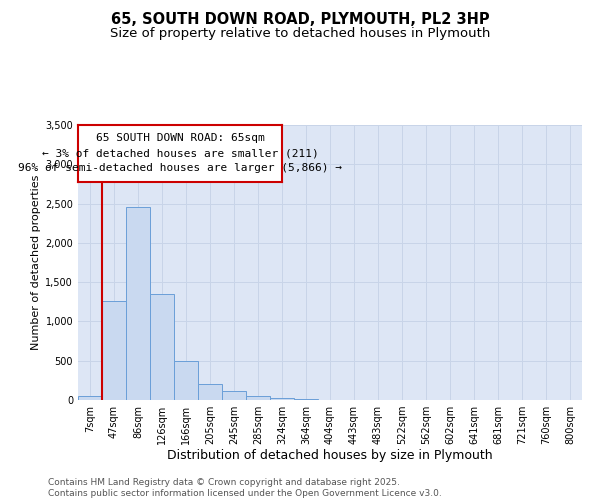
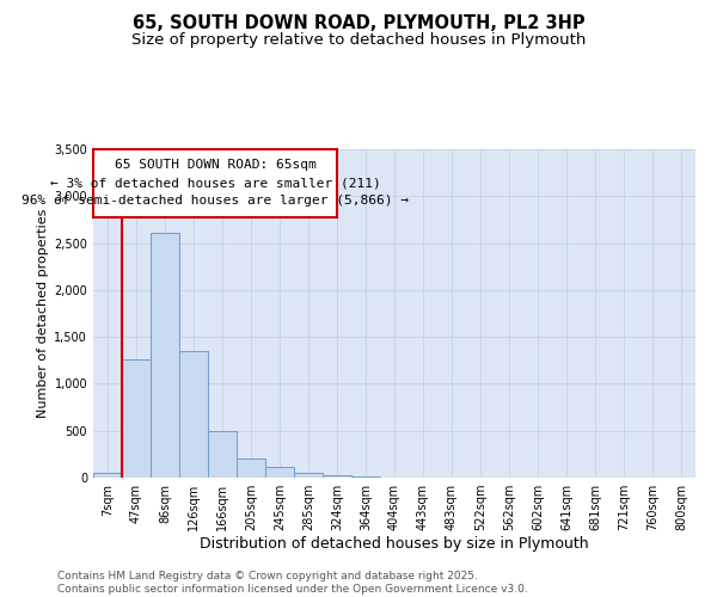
86sqm: 2,460 -> 2,610
